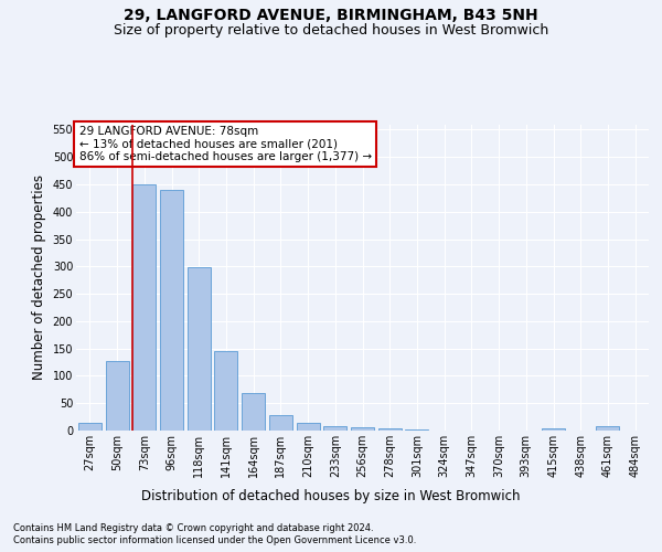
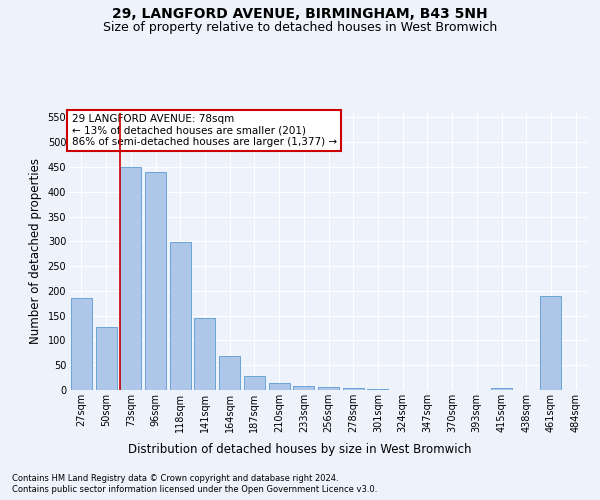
27sqm: 15 -> 185
461sqm: 8 -> 190
